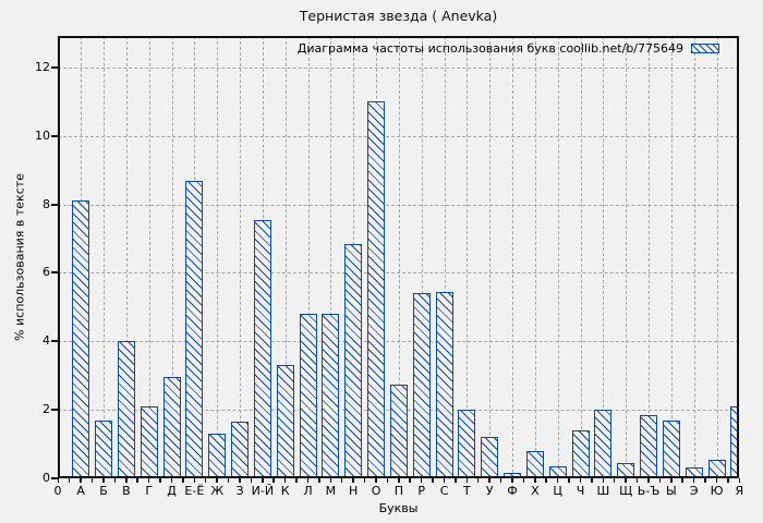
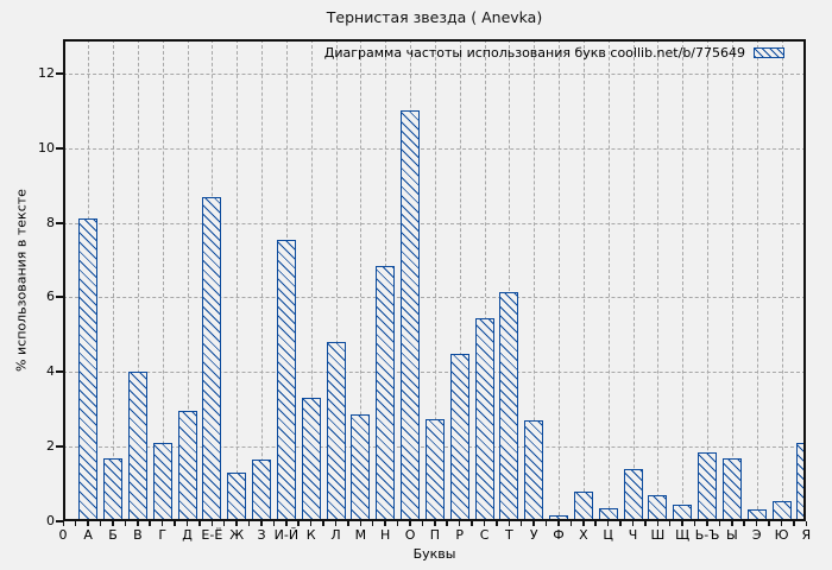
М: 4.8 -> 2.9
Р: 5.4 -> 4.5
Т: 2.0 -> 6.2
У: 1.2 -> 2.7
Ш: 2.0 -> 0.7
